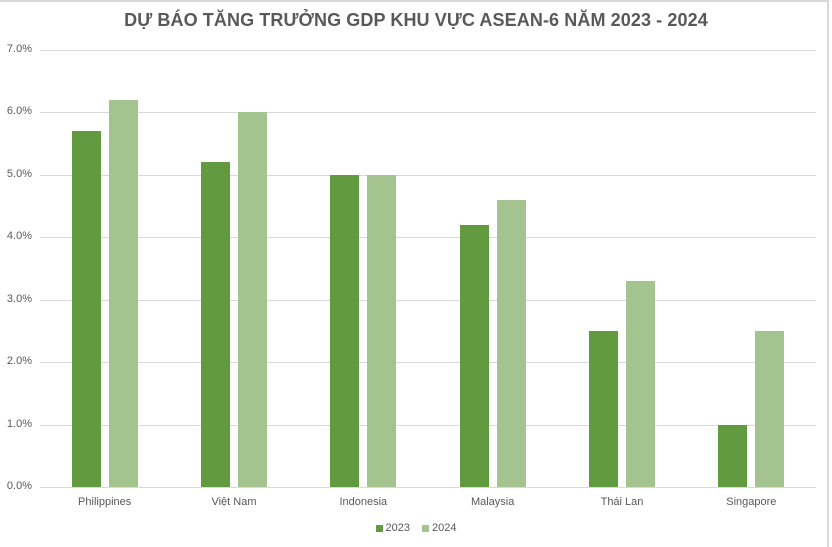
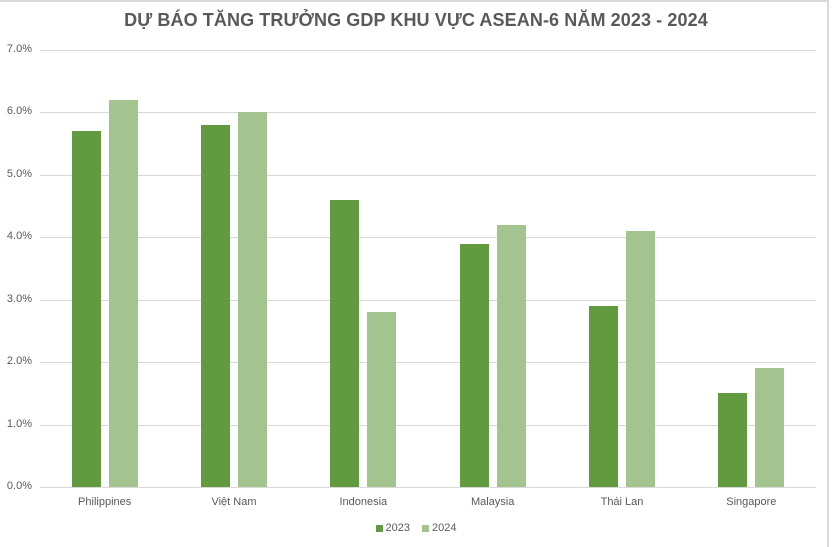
2023/Việt Nam: 5.2% -> 5.8%
2023/Indonesia: 5.0% -> 4.6%
2024/Indonesia: 5.0% -> 2.8%
2023/Malaysia: 4.2% -> 3.9%
2024/Malaysia: 4.6% -> 4.2%
2023/Thái Lan: 2.5% -> 2.9%
2024/Thái Lan: 3.3% -> 4.1%
2023/Singapore: 1.0% -> 1.5%
2024/Singapore: 2.5% -> 1.9%
